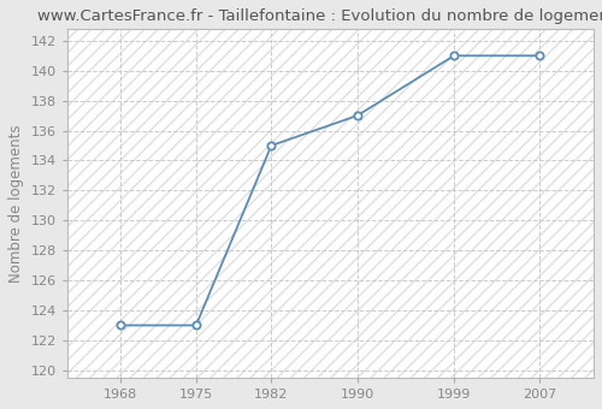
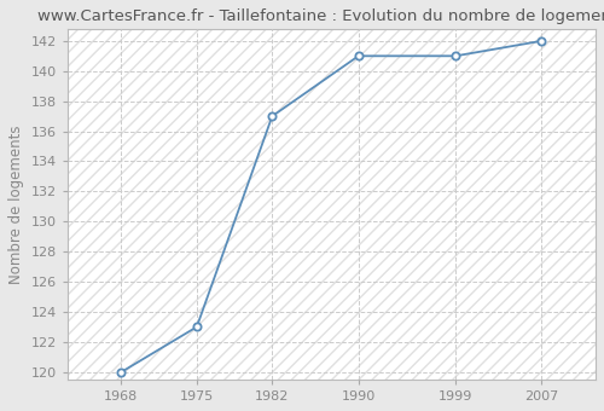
1968: 123 -> 120
1982: 135 -> 137
1990: 137 -> 141
2007: 141 -> 142
